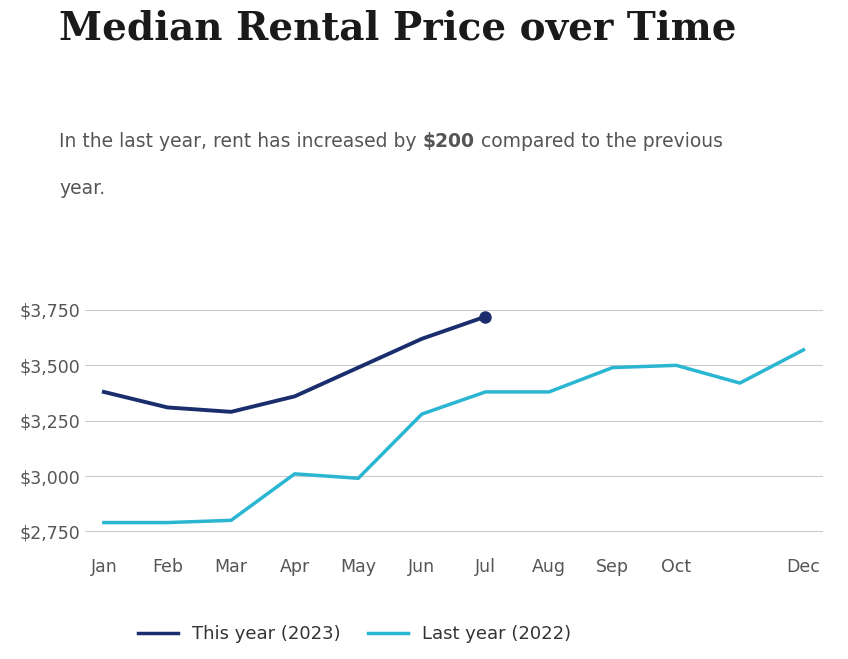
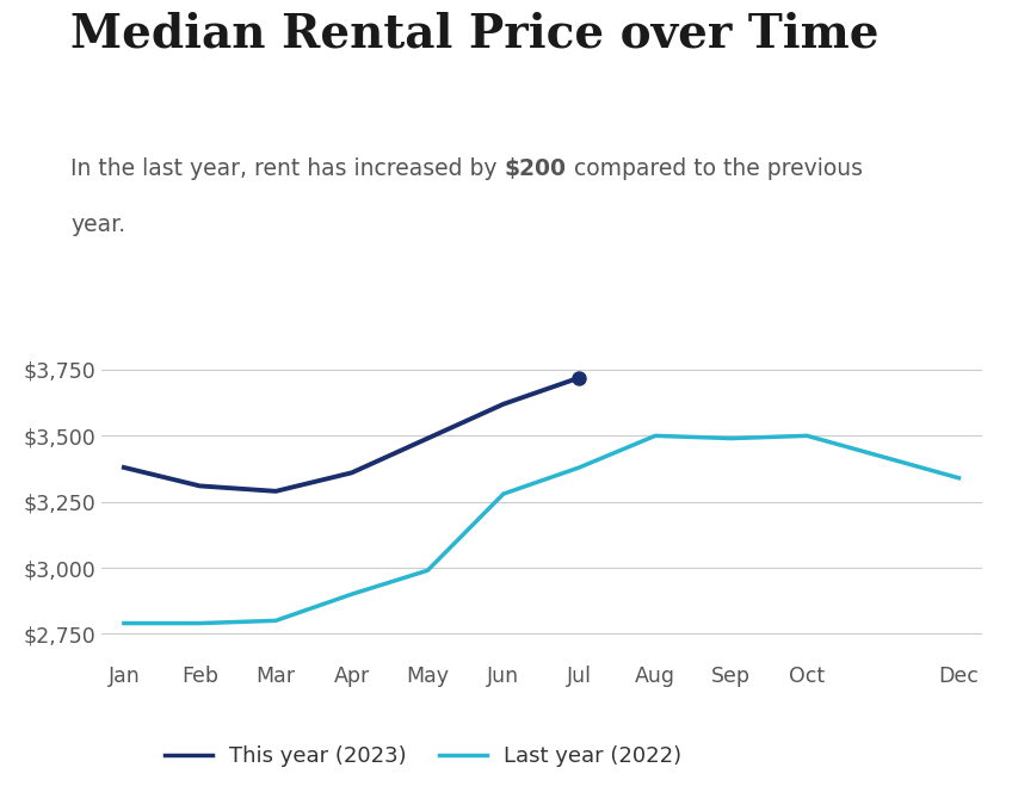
Last year (2022)/Apr: $3,010 -> $2,900
Last year (2022)/Aug: $3,380 -> $3,500
Last year (2022)/Dec: $3,570 -> $3,340
